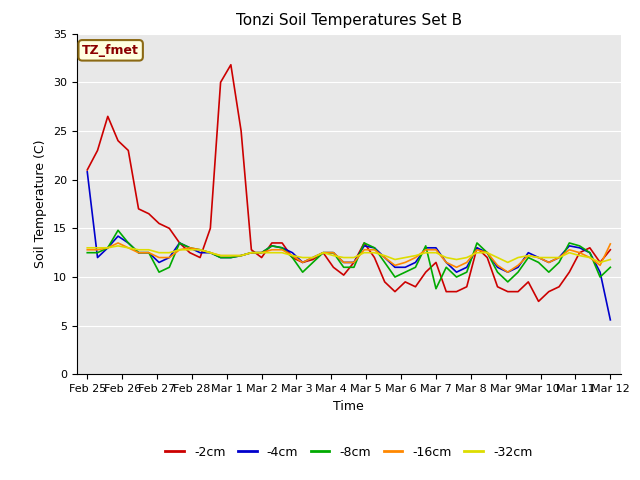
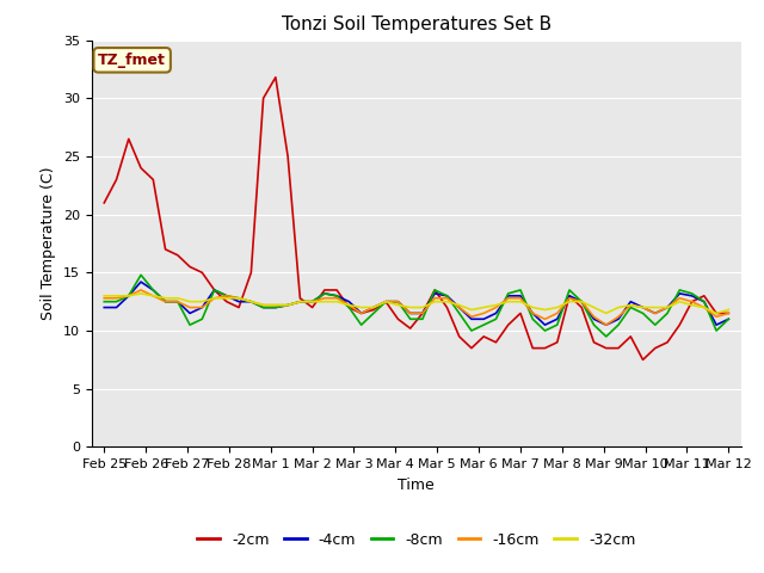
-4cm/Feb 25: 20.8 -> 12.0
-8cm/Mar 7: 8.8 -> 13.5
-2cm/Mar 12: 12.8 -> 11.5
-4cm/Mar 12: 5.6 -> 11.0
-16cm/Mar 12: 13.4 -> 11.5
